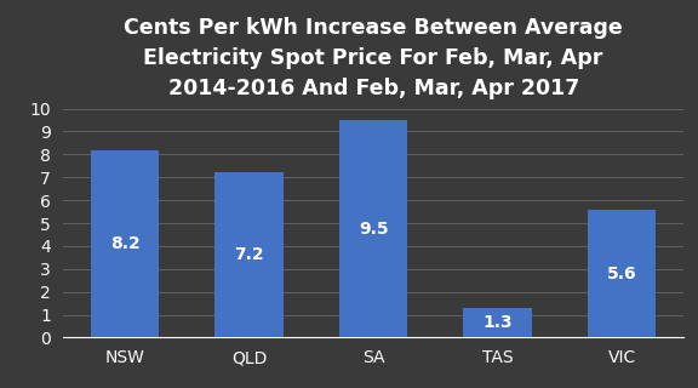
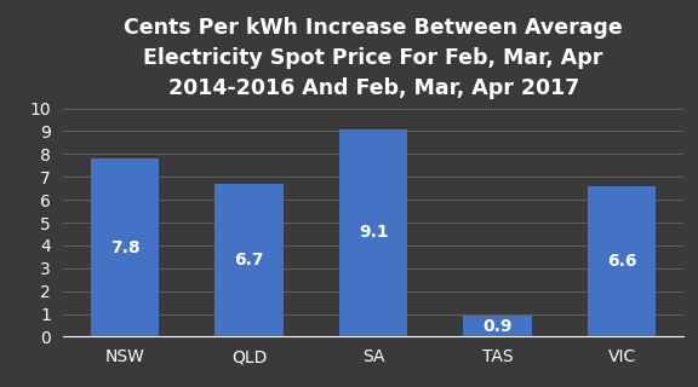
NSW: 8.2 -> 7.8
QLD: 7.2 -> 6.7
SA: 9.5 -> 9.1
TAS: 1.3 -> 0.9
VIC: 5.6 -> 6.6
